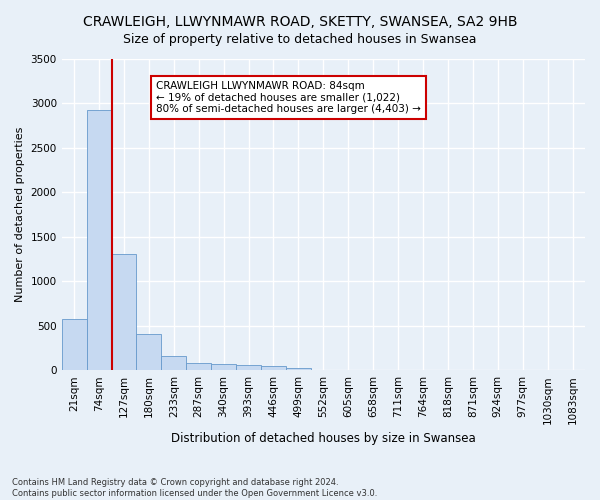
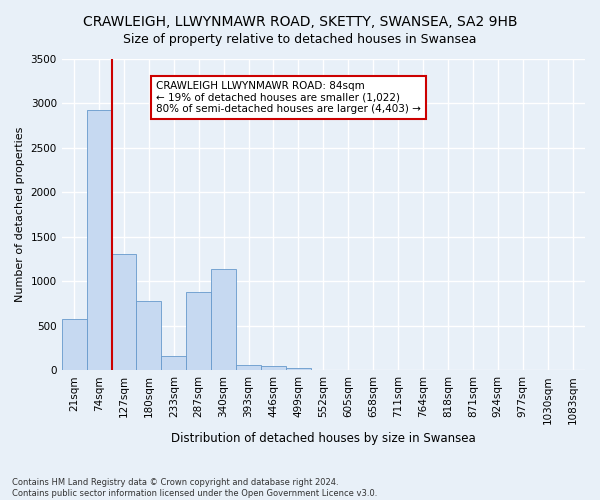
180sqm: 410 -> 780
287sqm: 80 -> 880
340sqm: 60 -> 1140
